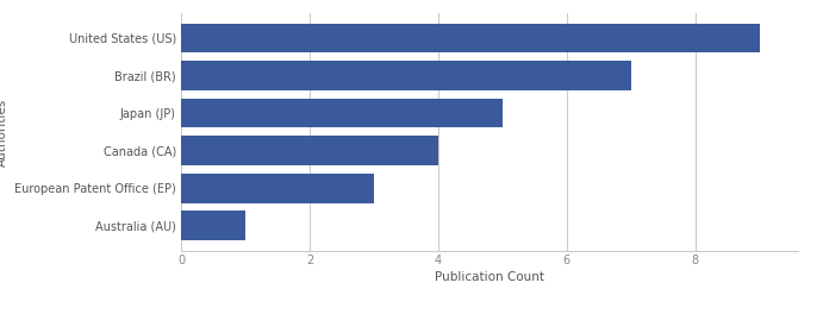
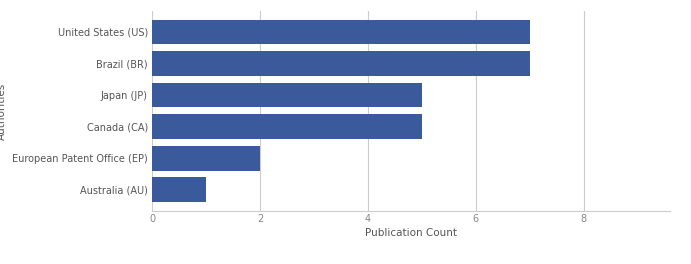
United States (US): 9 -> 7
Canada (CA): 4 -> 5
European Patent Office (EP): 3 -> 2
